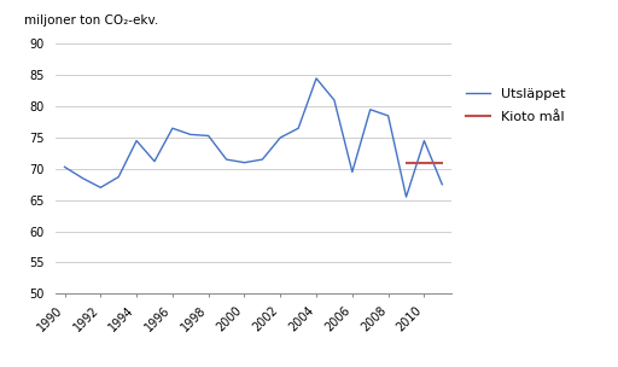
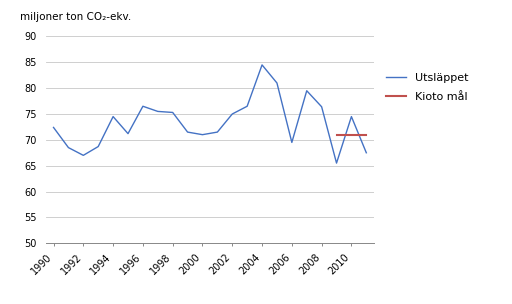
1990: 70.3 -> 72.4
2008: 78.5 -> 76.4
